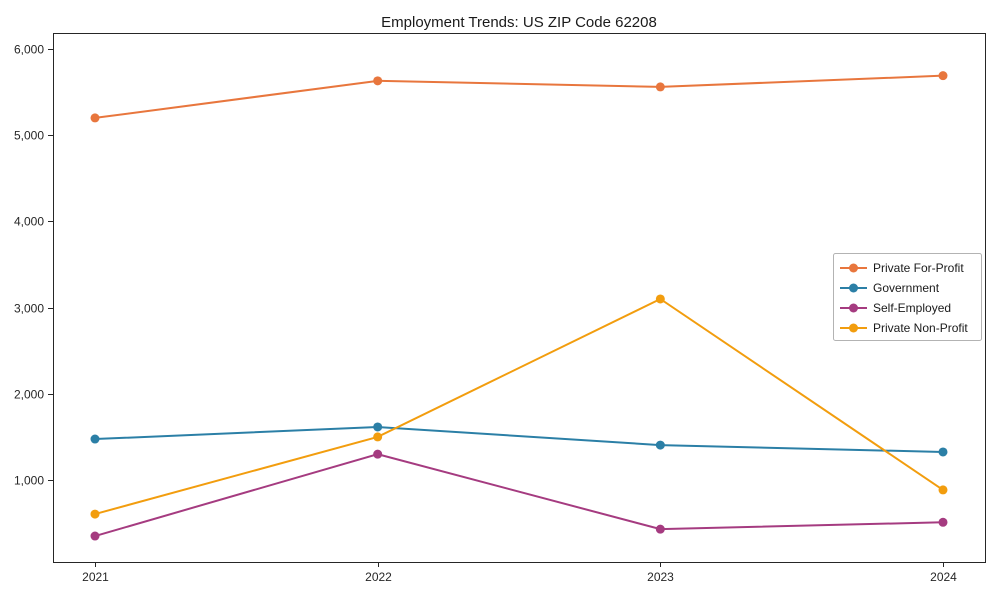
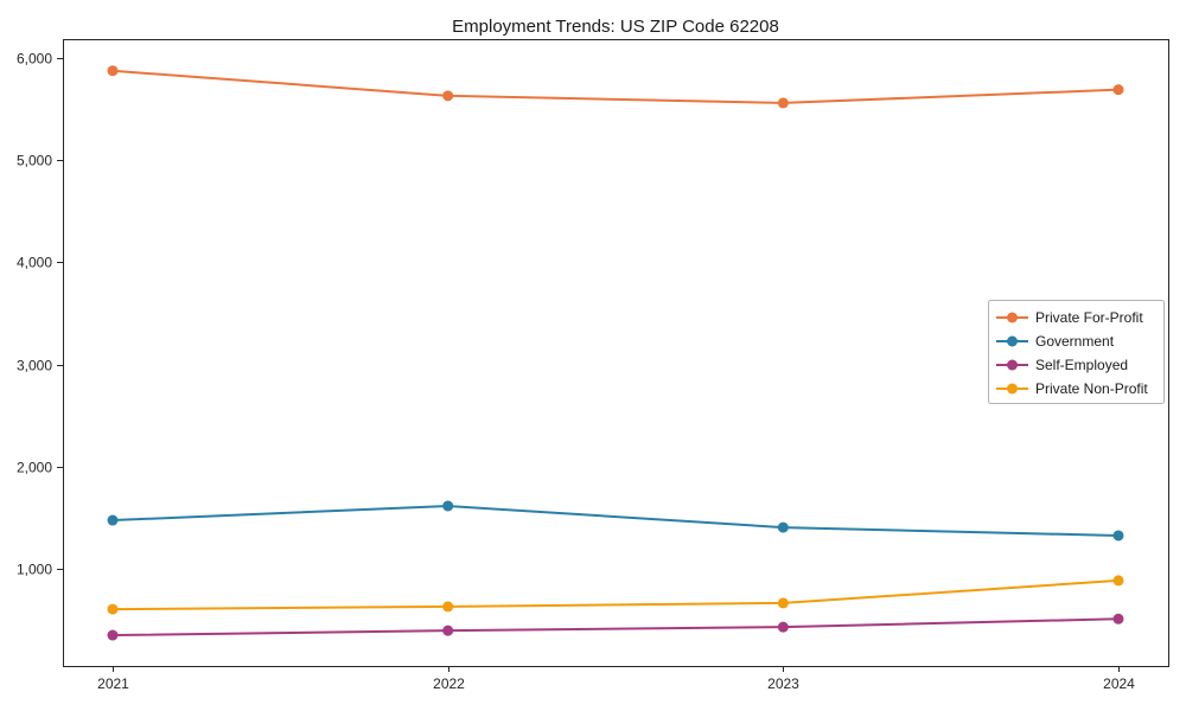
Private For-Profit/2021: 5200 -> 5900
Self-Employed/2022: 1300 -> 400
Private Non-Profit/2022: 1500 -> 600
Private Non-Profit/2023: 3100 -> 700
